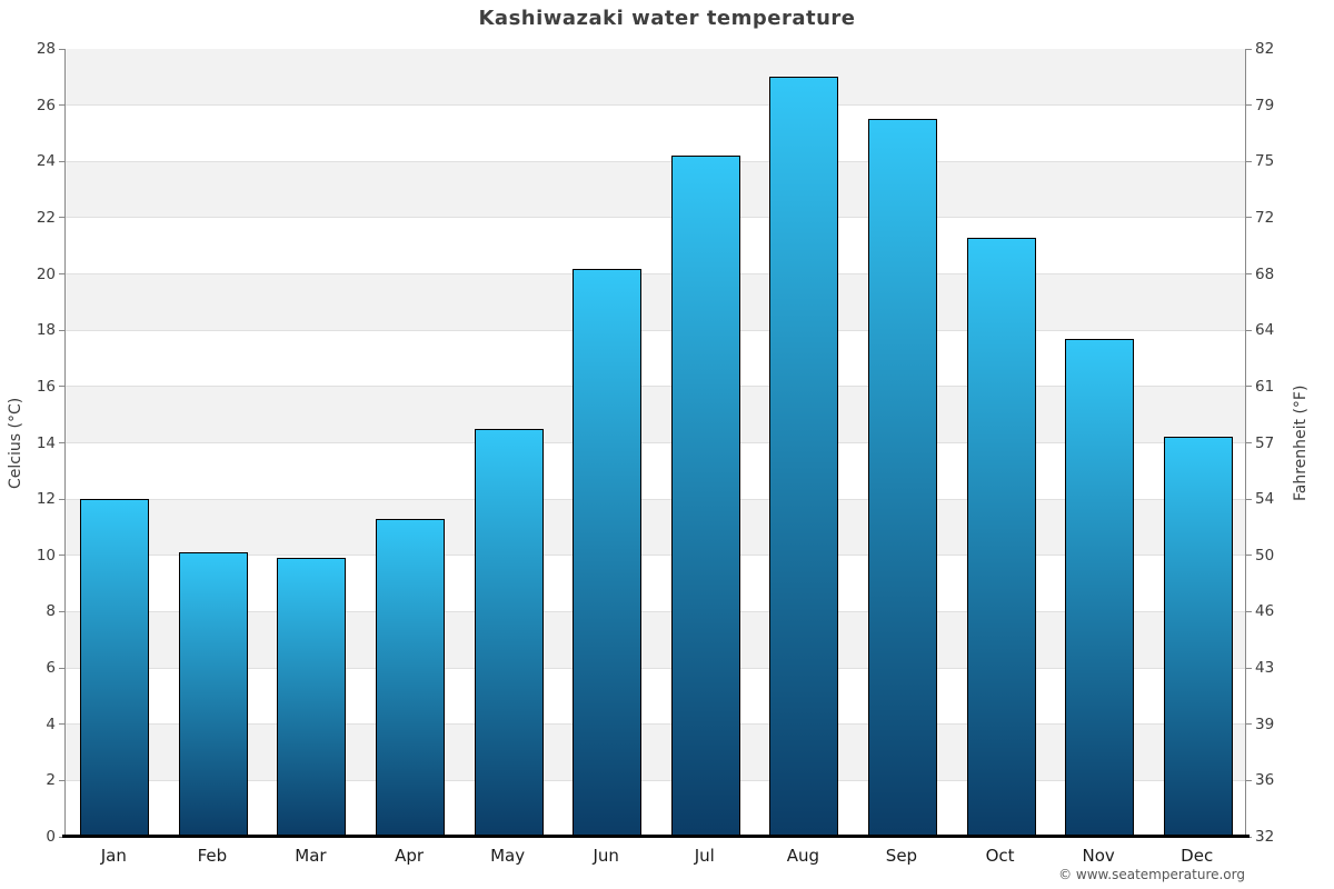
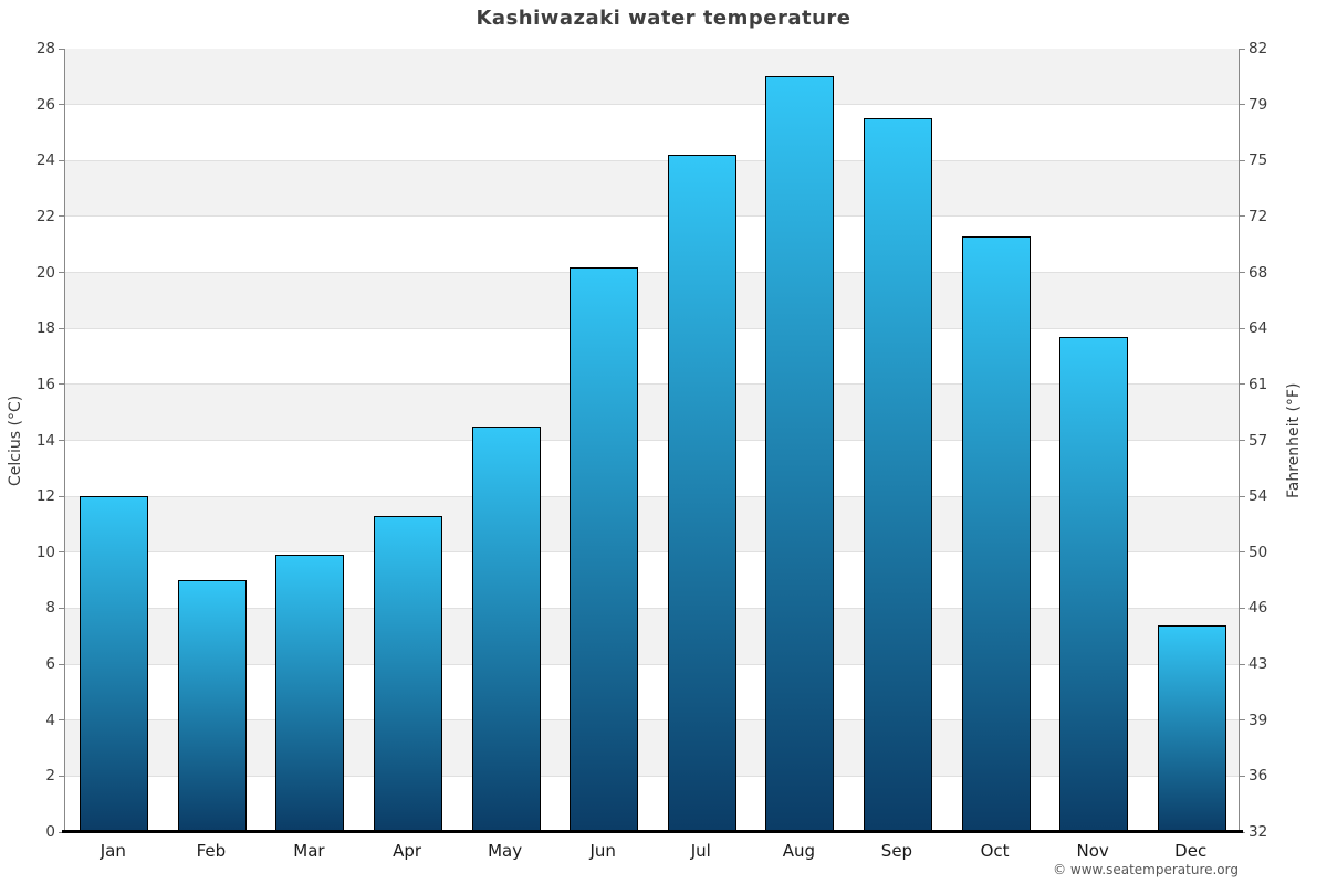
Feb: 10.1 -> 9.0
Dec: 14.2 -> 7.4
